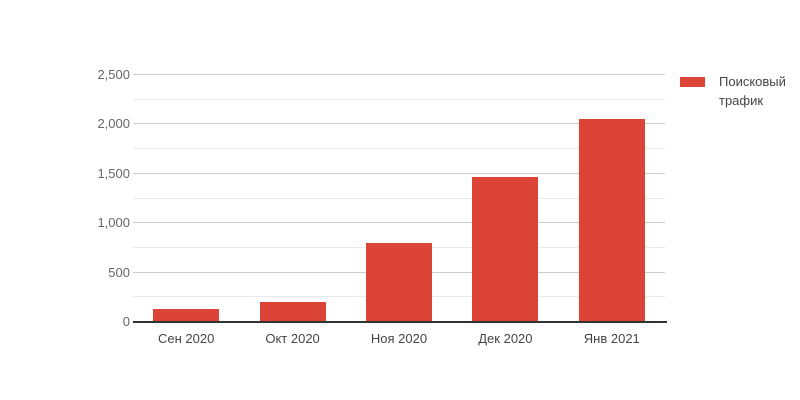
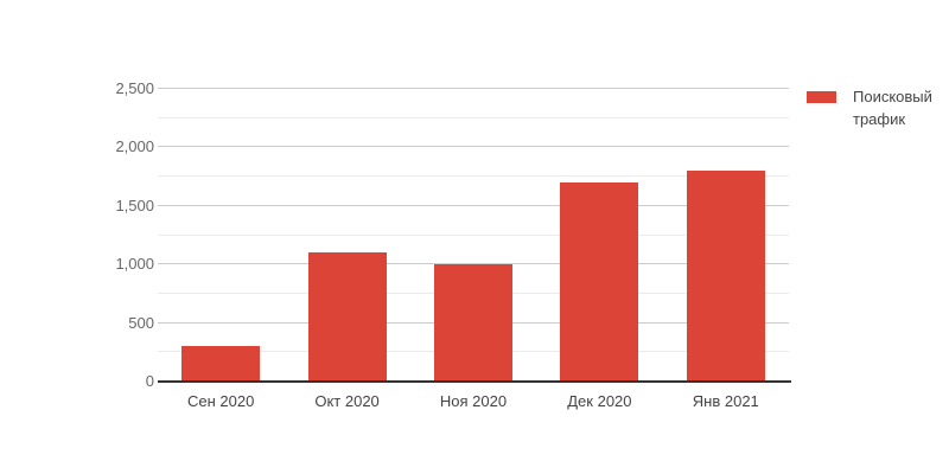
Сен 2020: 100 -> 300
Окт 2020: 200 -> 1100
Ноя 2020: 800 -> 1000
Дек 2020: 1500 -> 1700
Янв 2021: 2000 -> 1800
